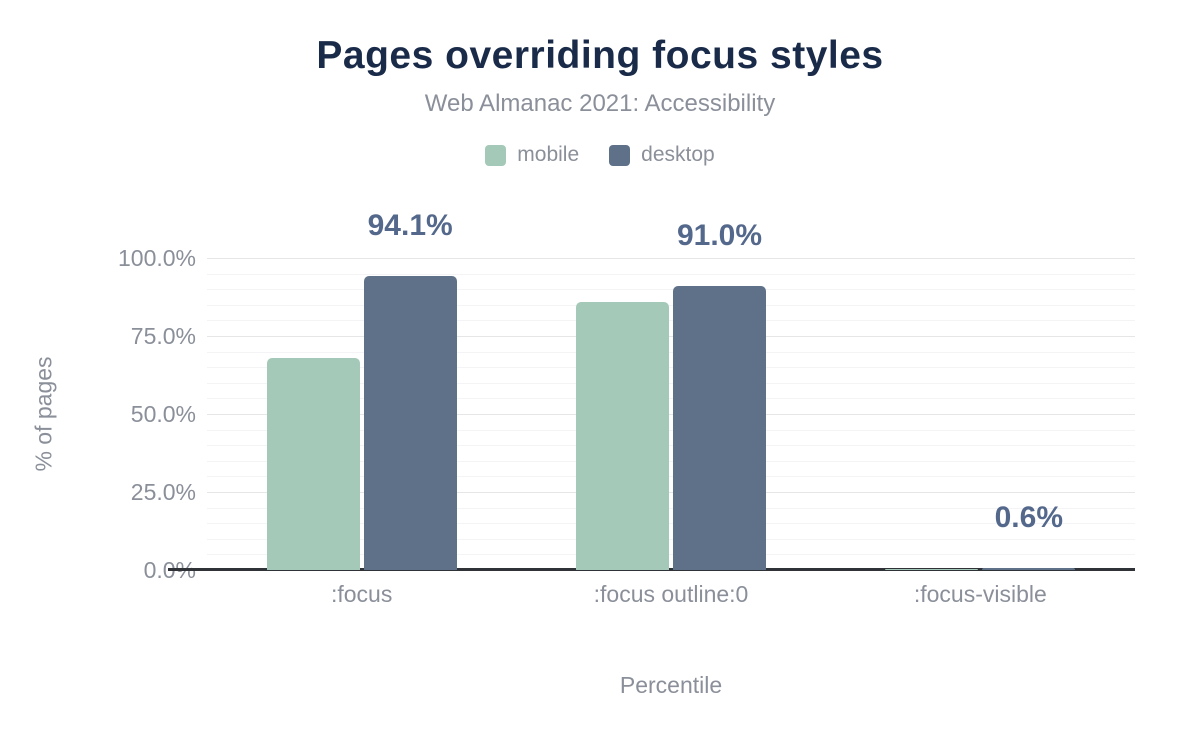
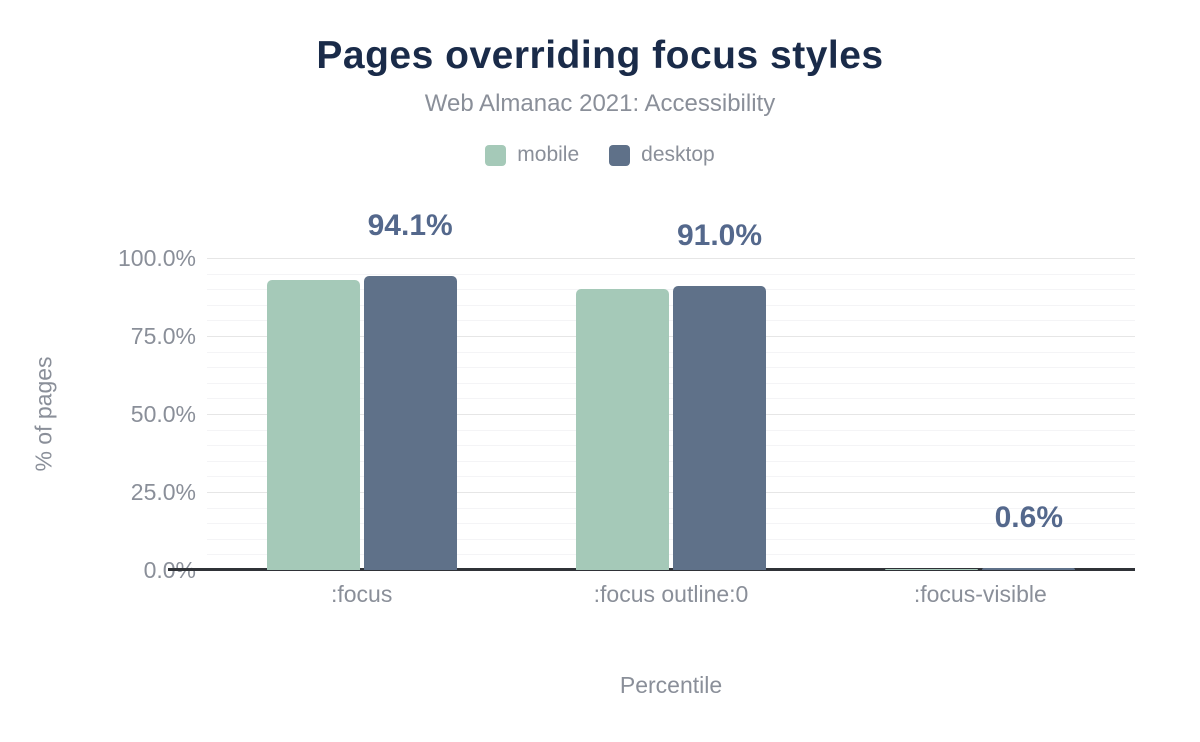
mobile/:focus: 68% -> 93%
mobile/:focus outline:0: 86% -> 90%
